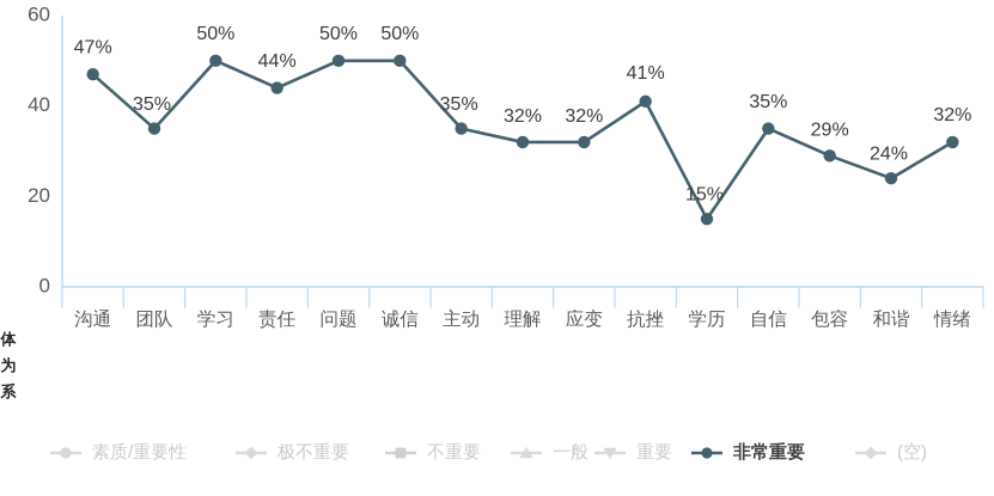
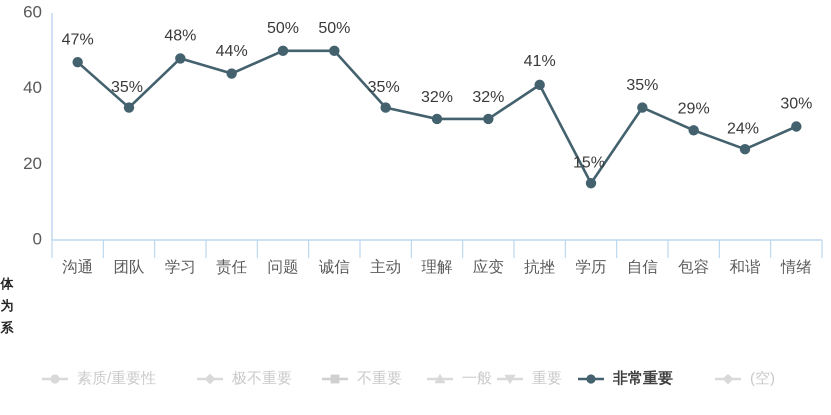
学习: 50% -> 48%
情绪: 32% -> 30%
